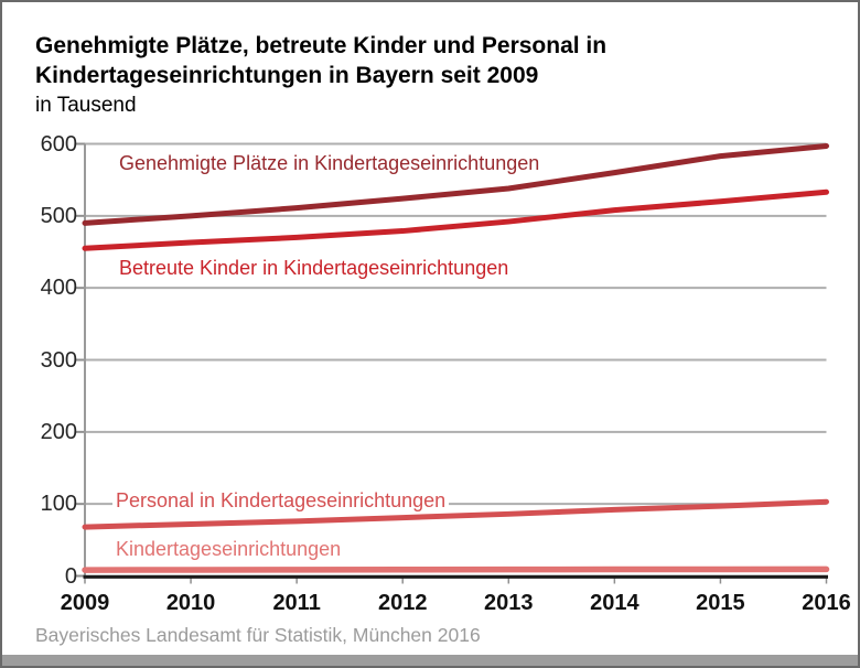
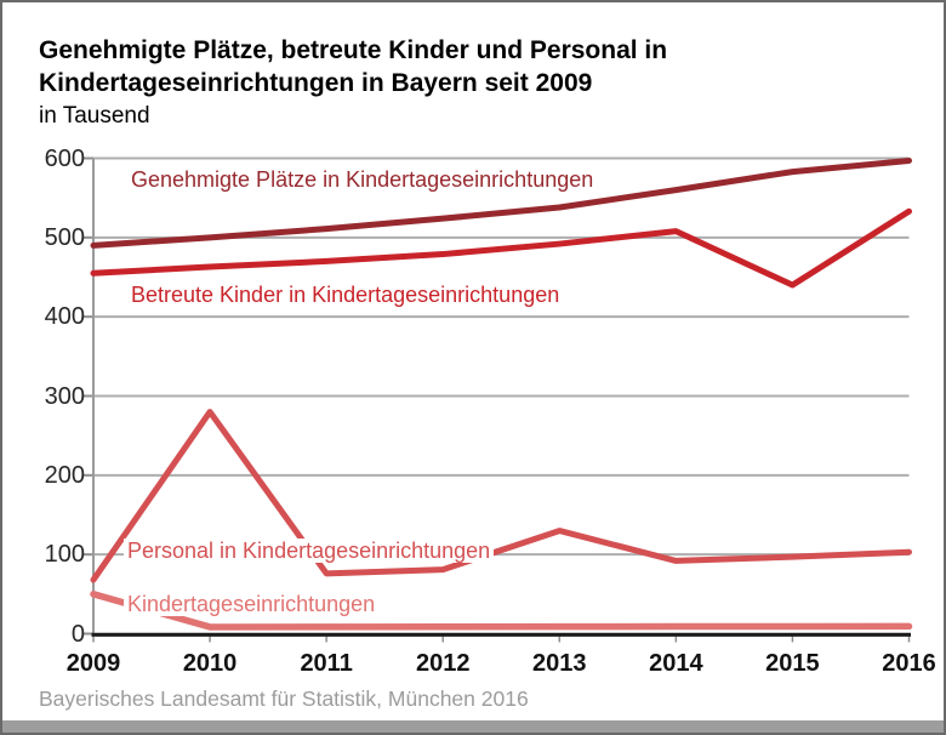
Kindertageseinrichtungen/2009: 10 -> 50
Personal in Kindertageseinrichtungen/2010: 70 -> 280
Personal in Kindertageseinrichtungen/2013: 90 -> 130
Betreute Kinder in Kindertageseinrichtungen/2015: 520 -> 440
